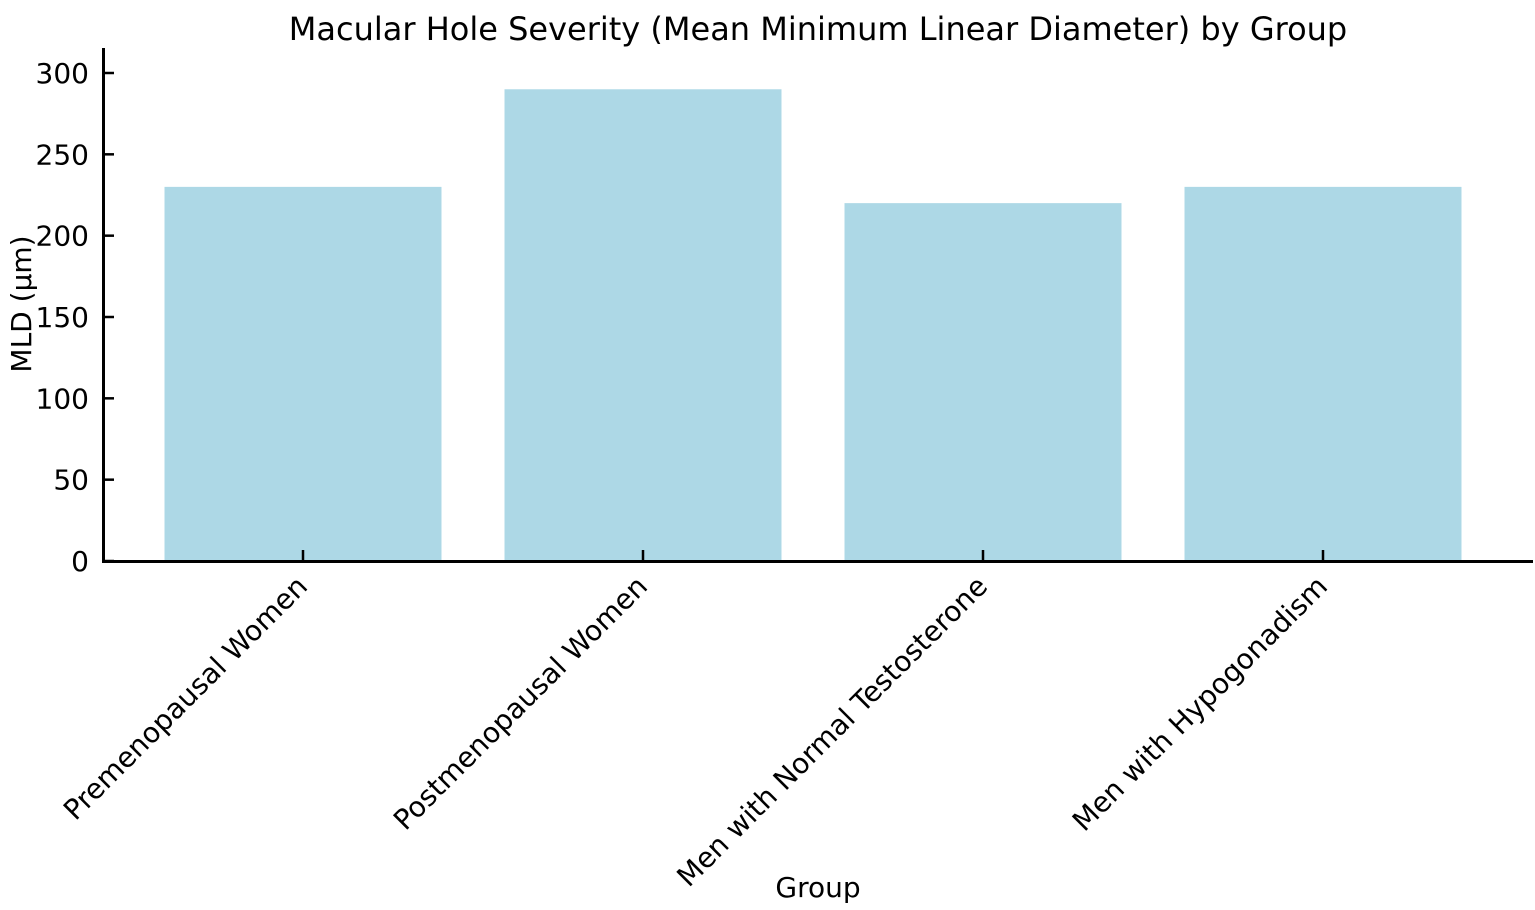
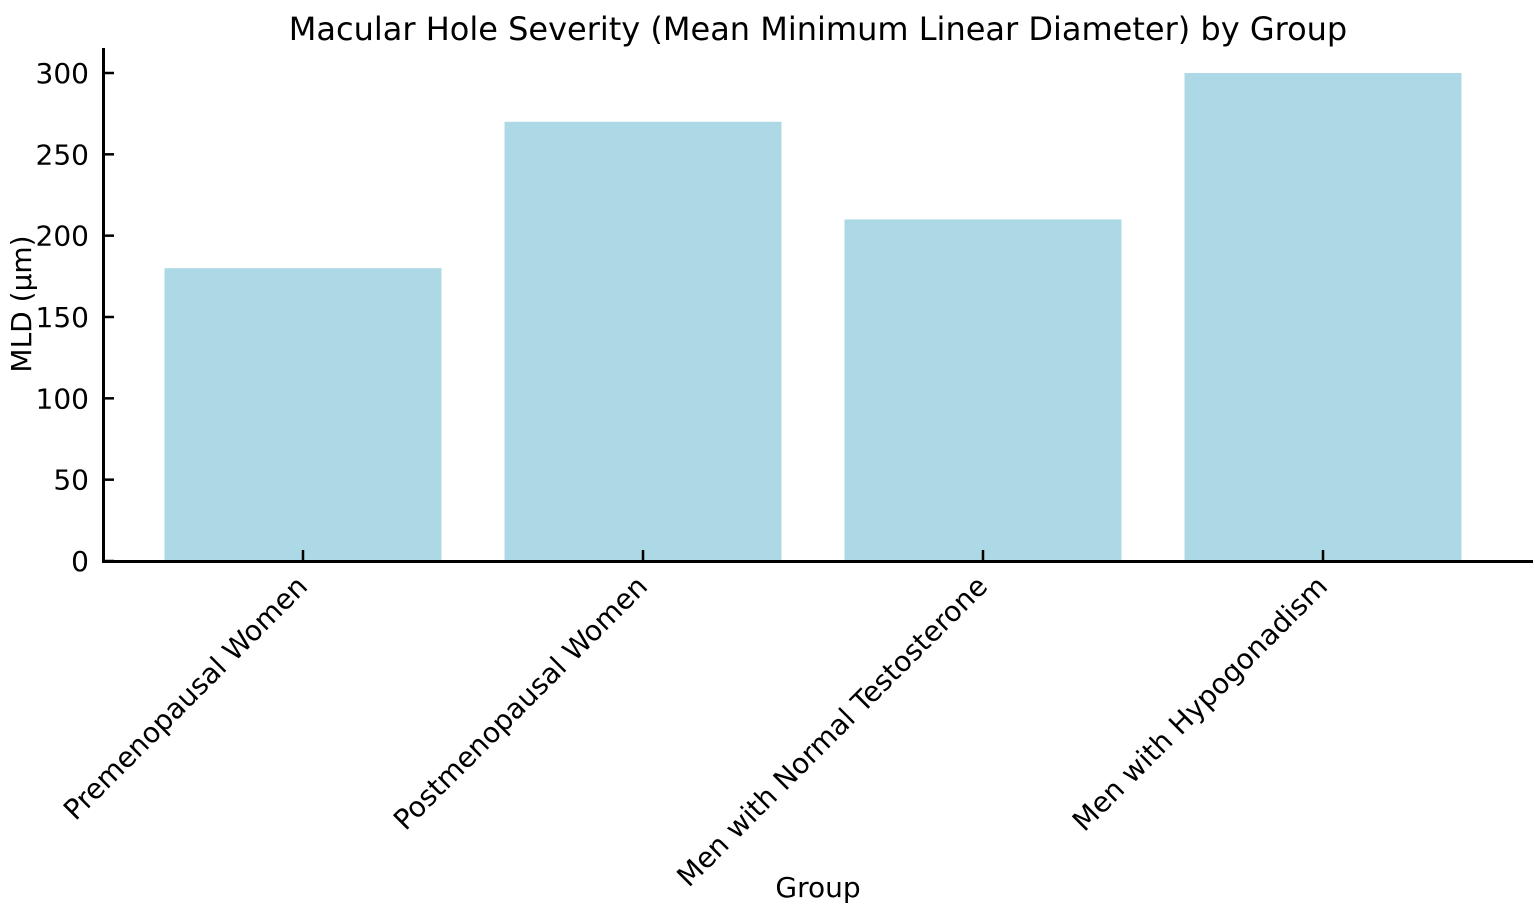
Premenopausal Women: 230 -> 180
Postmenopausal Women: 290 -> 270
Men with Normal Testosterone: 220 -> 210
Men with Hypogonadism: 230 -> 300
